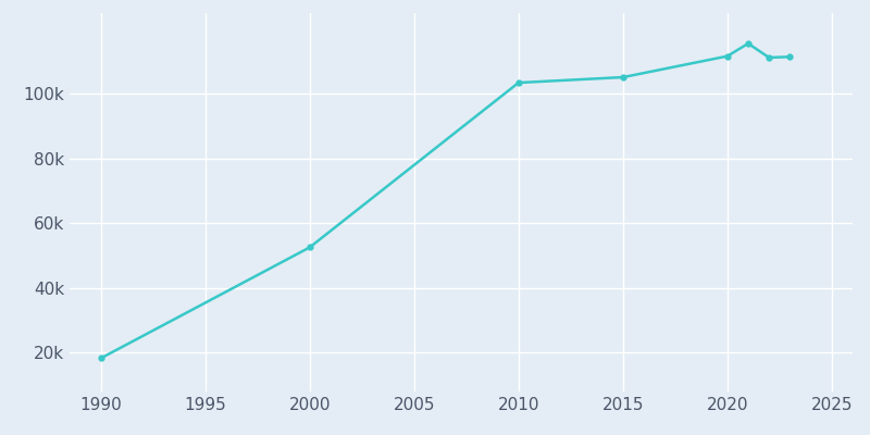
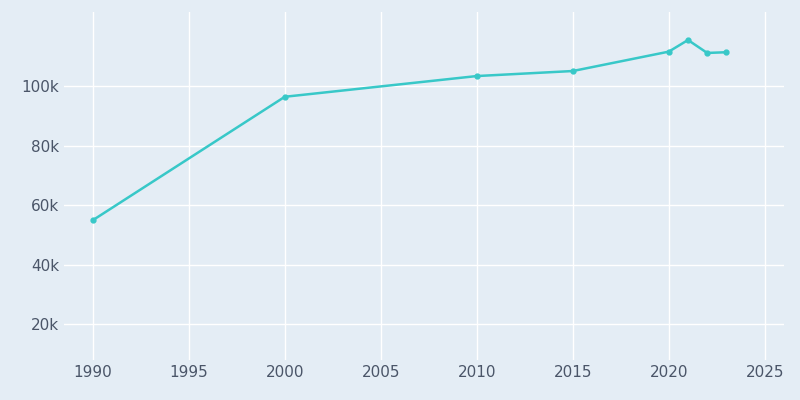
1990: 18.3k -> 55.0k
2000: 52.6k -> 96.5k
